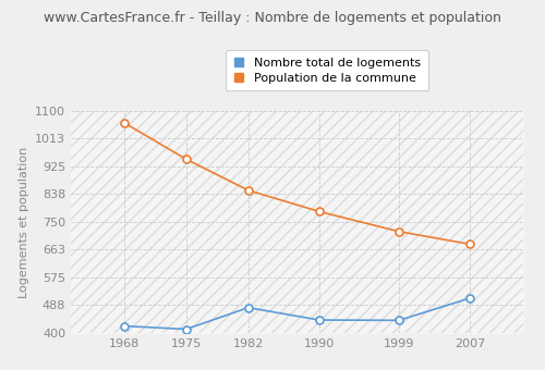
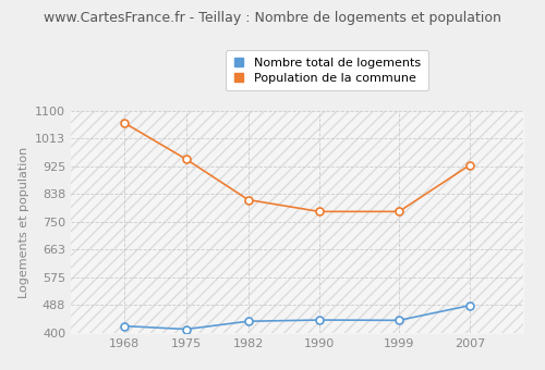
Nombre total de logements/1982: 480 -> 437
Population de la commune/1982: 850 -> 820
Population de la commune/1999: 720 -> 783
Nombre total de logements/2007: 510 -> 487
Population de la commune/2007: 680 -> 930
